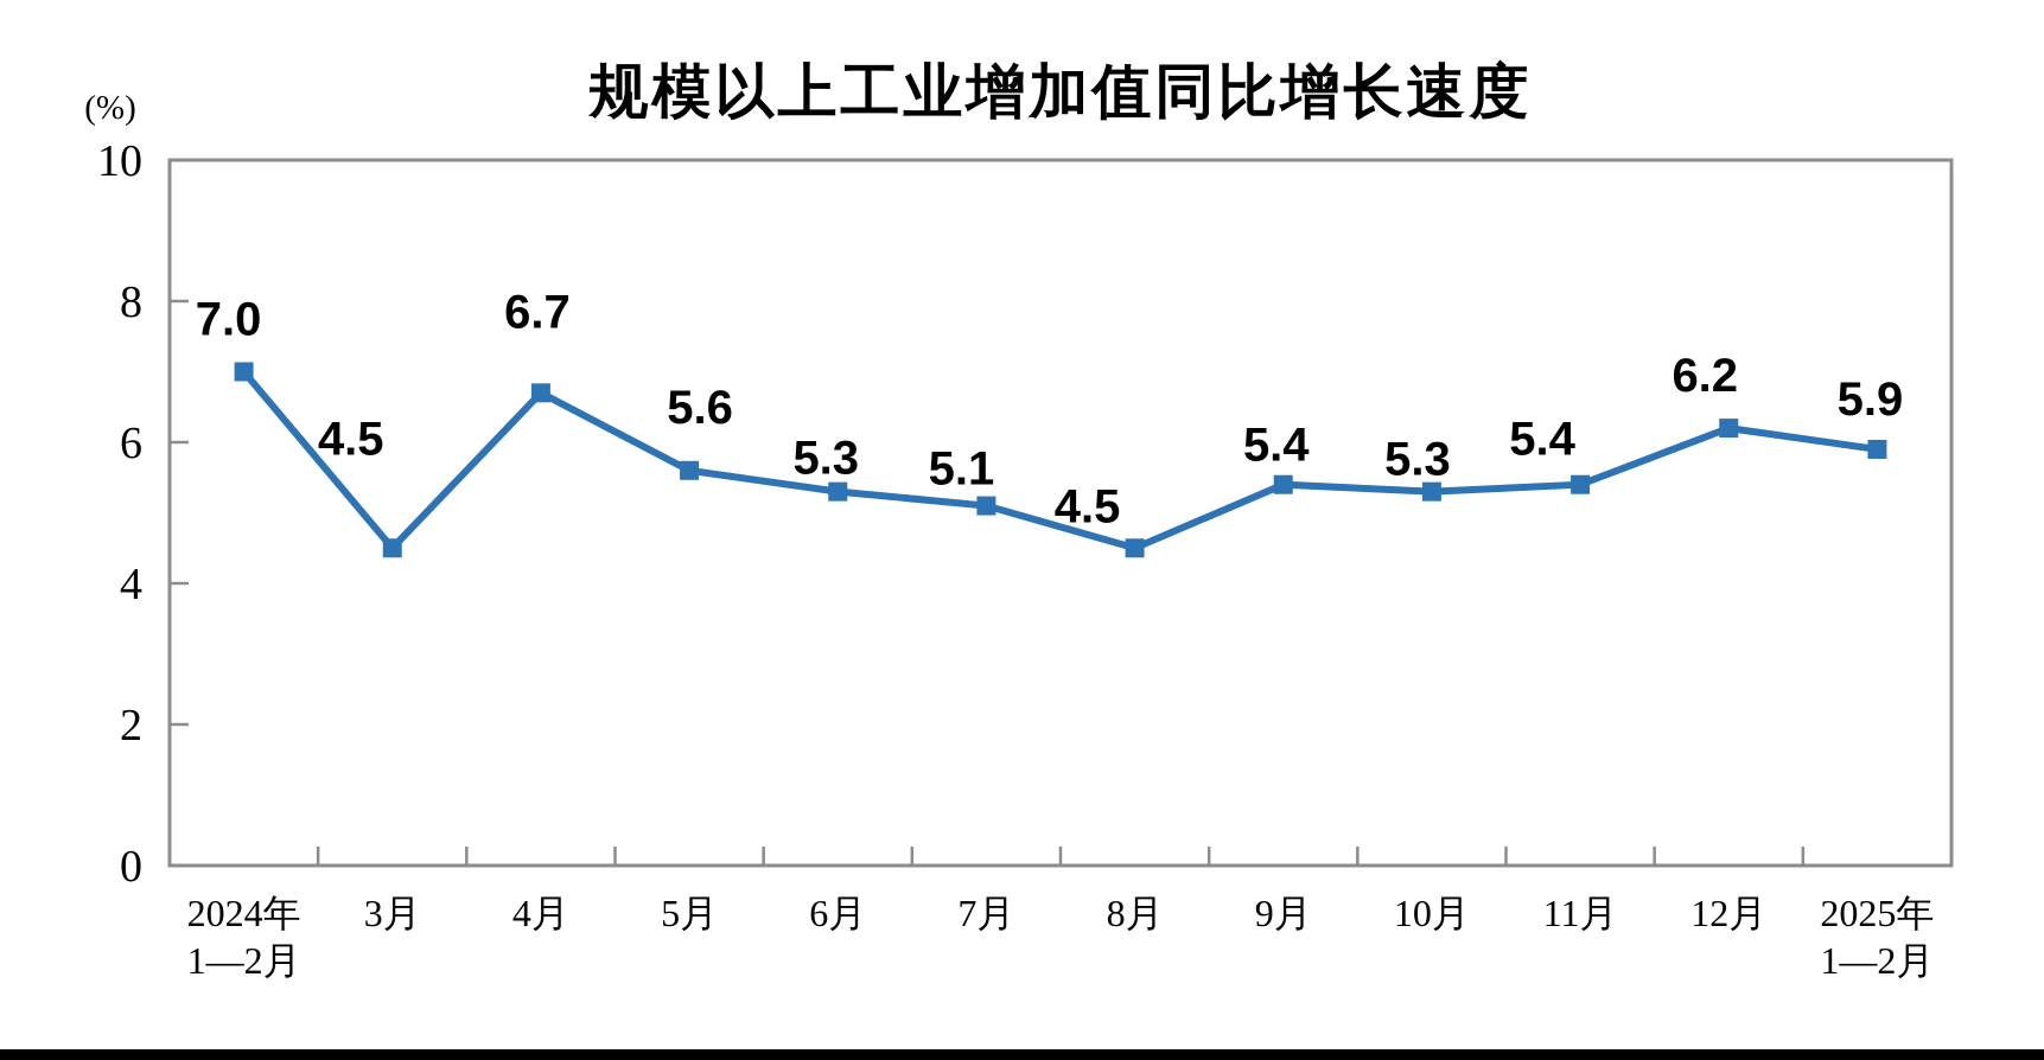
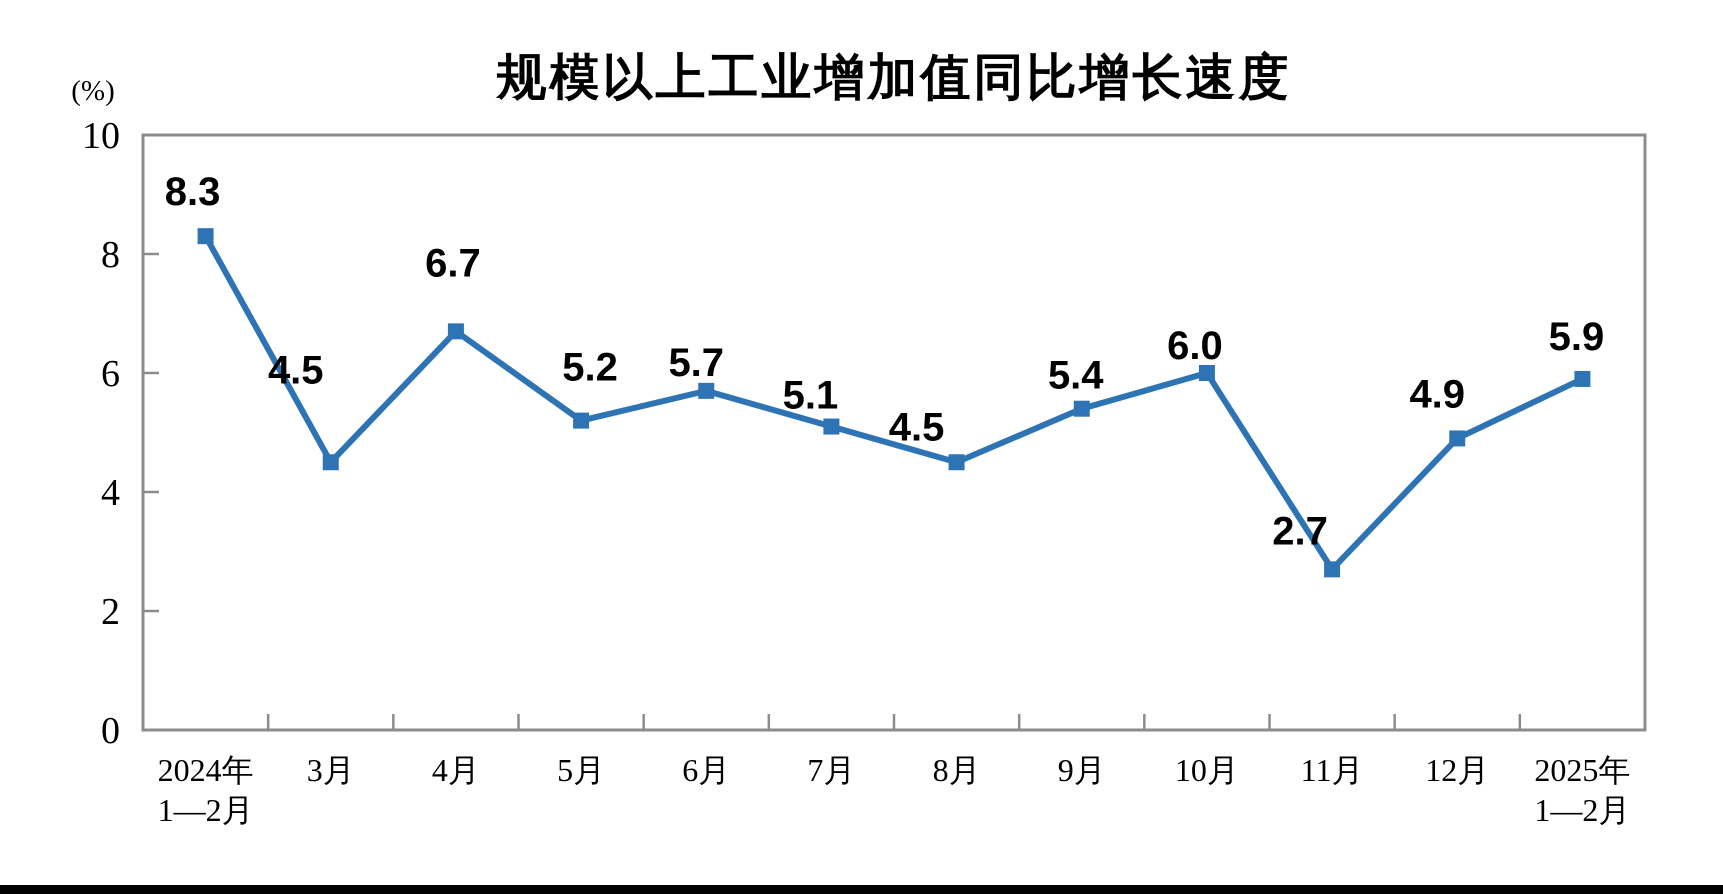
2024年 1—2月: 7.0 -> 8.3
5月: 5.6 -> 5.2
6月: 5.3 -> 5.7
10月: 5.3 -> 6.0
11月: 5.4 -> 2.7
12月: 6.2 -> 4.9
